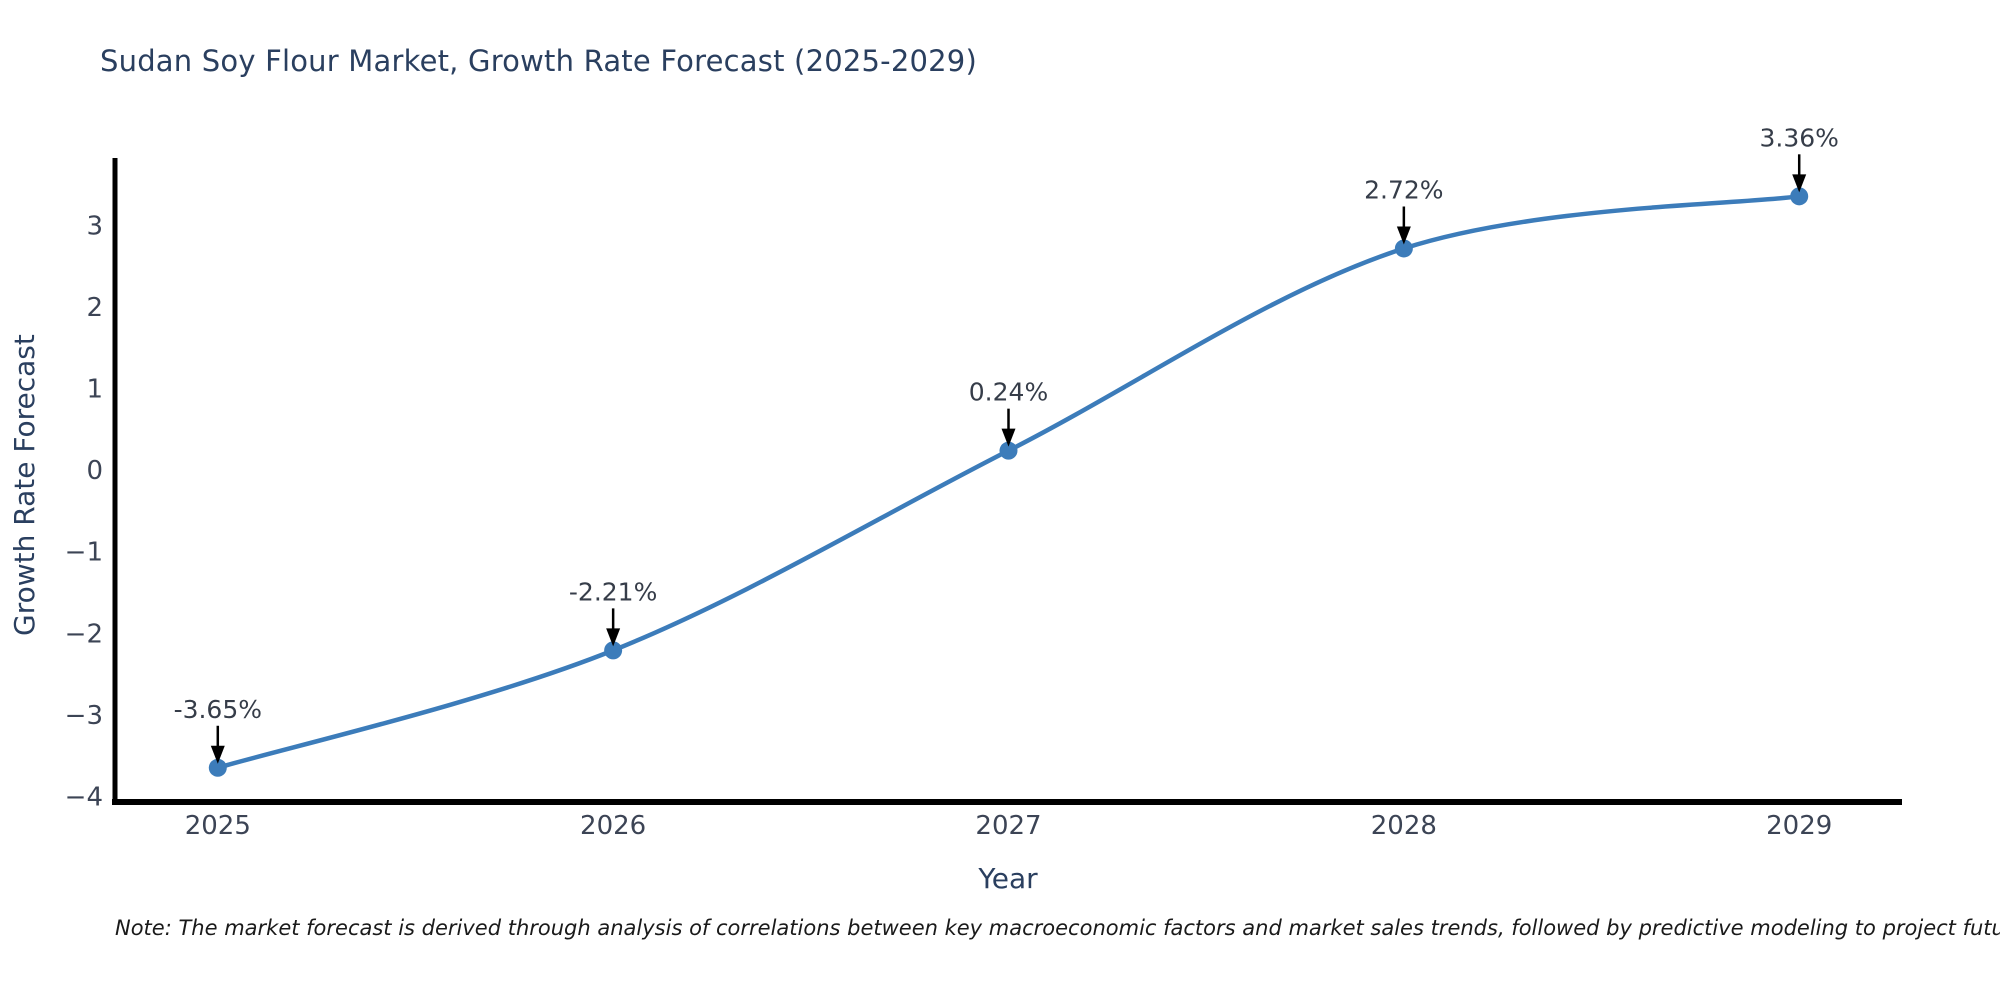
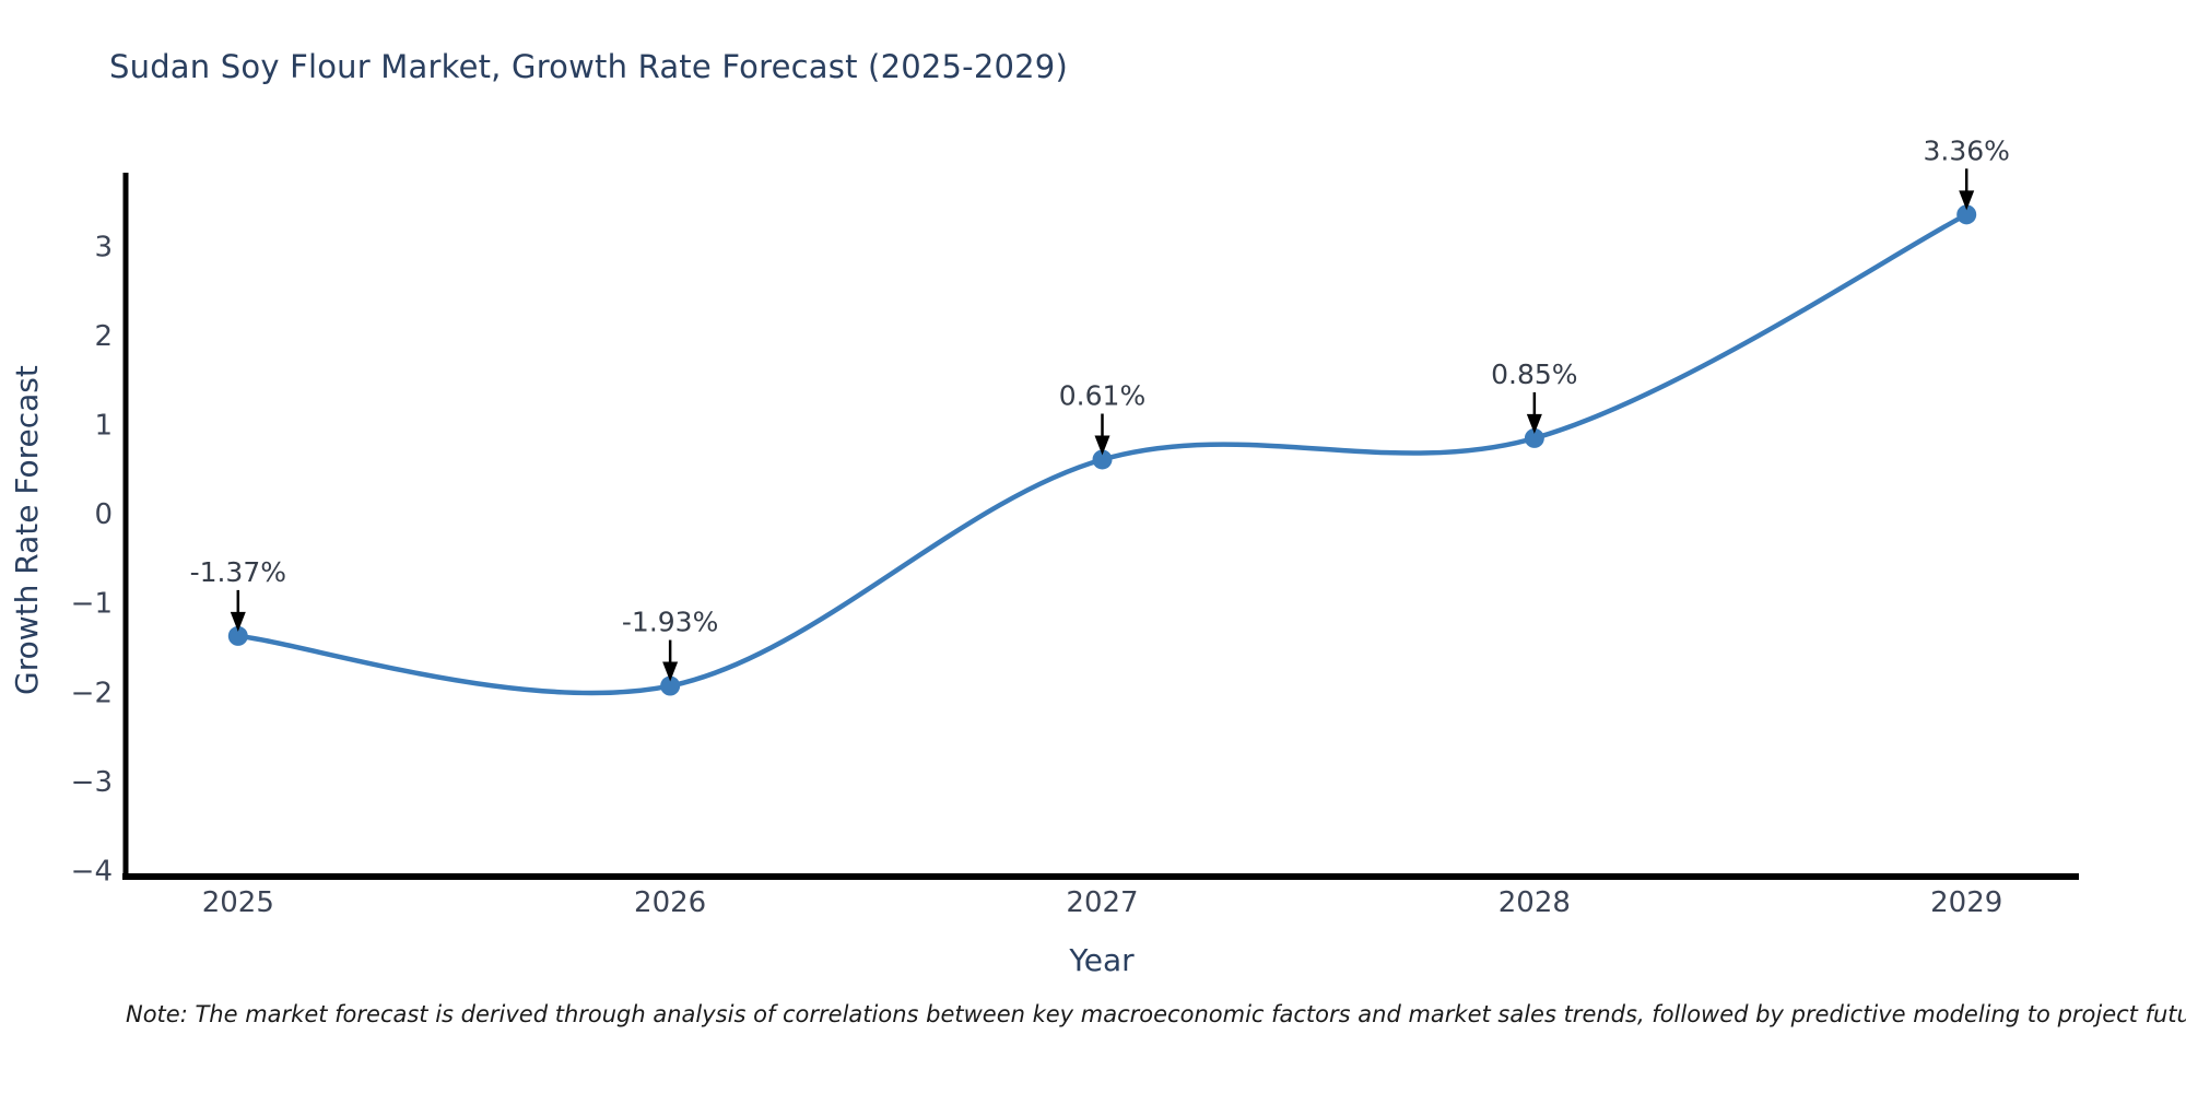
2025: -3.65% -> -1.37%
2026: -2.21% -> -1.93%
2027: 0.24% -> 0.61%
2028: 2.72% -> 0.85%
